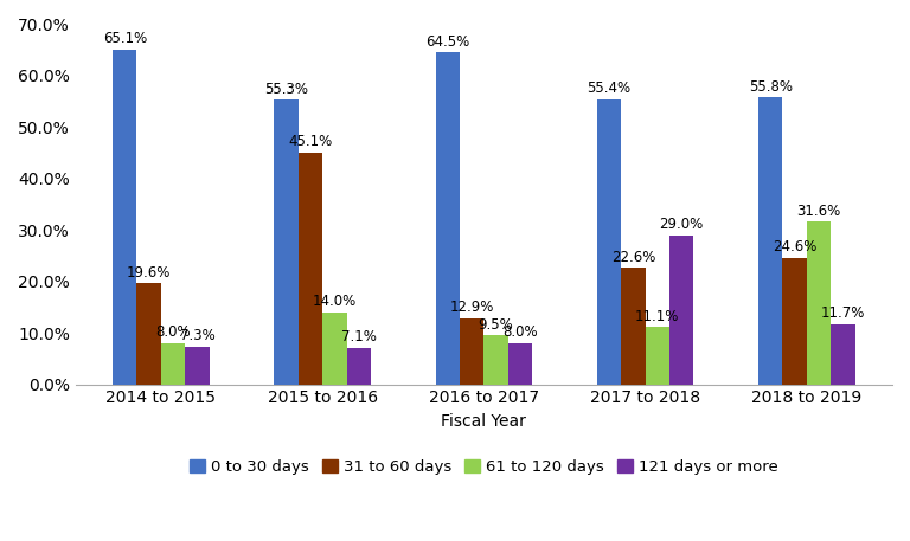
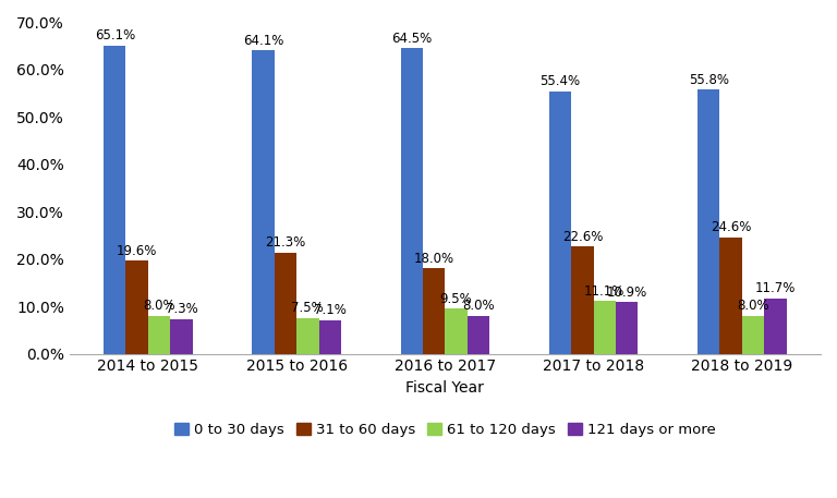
0 to 30 days/2015 to 2016: 55.3% -> 64.1%
31 to 60 days/2015 to 2016: 45.1% -> 21.3%
61 to 120 days/2015 to 2016: 14.0% -> 7.5%
31 to 60 days/2016 to 2017: 12.9% -> 18.0%
121 days or more/2017 to 2018: 29.0% -> 10.9%
61 to 120 days/2018 to 2019: 31.6% -> 8.0%
